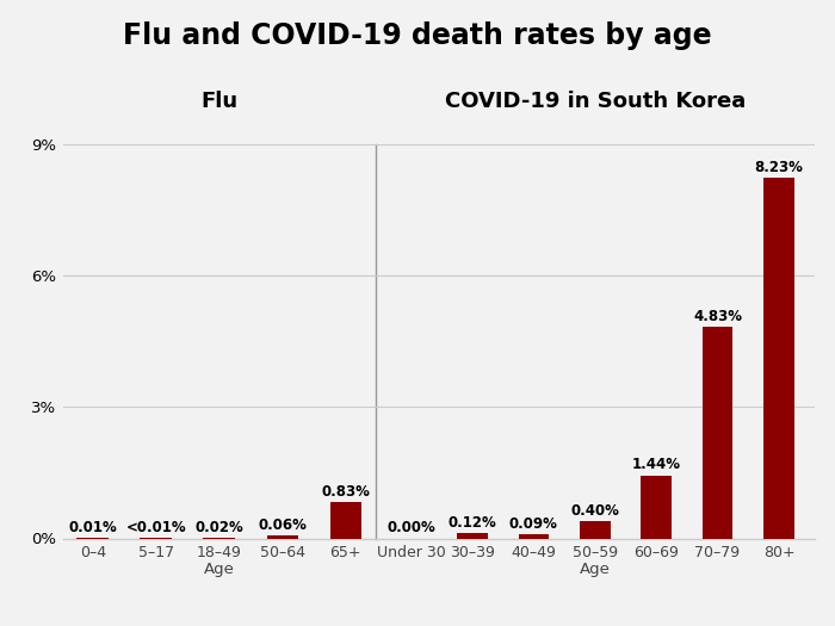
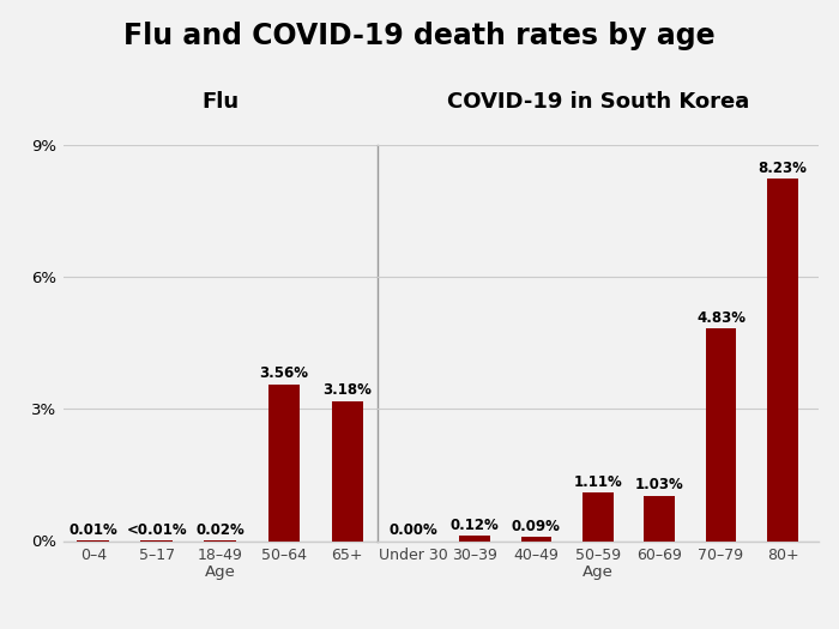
50–64: 0.06% -> 3.56%
65+: 0.83% -> 3.18%
50–59: 0.40% -> 1.11%
60–69: 1.44% -> 1.03%
